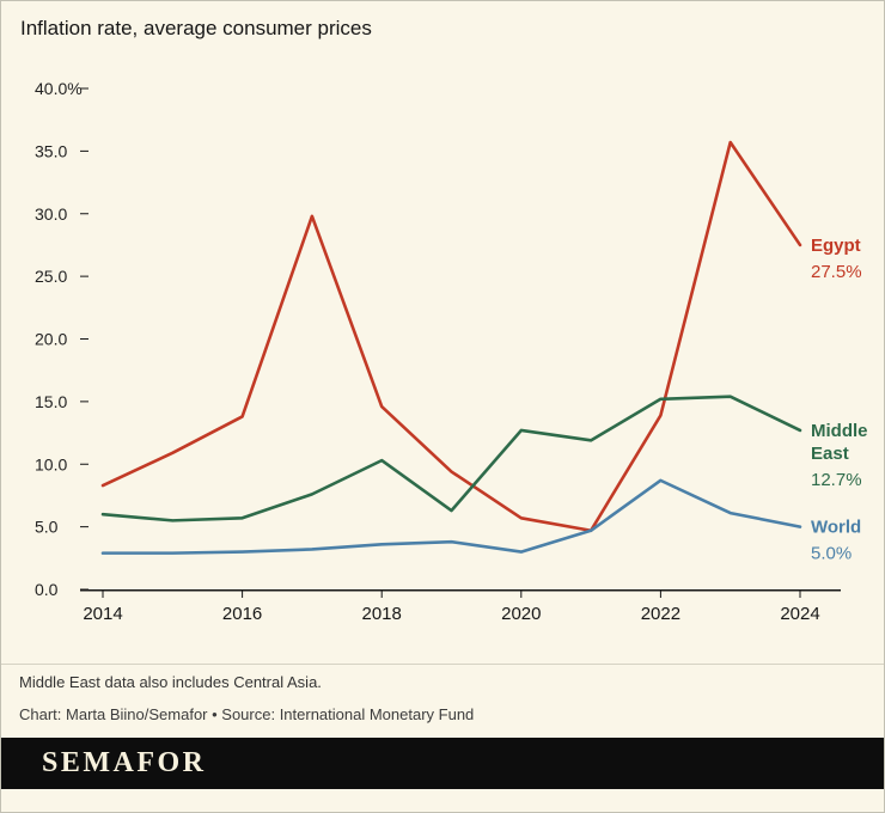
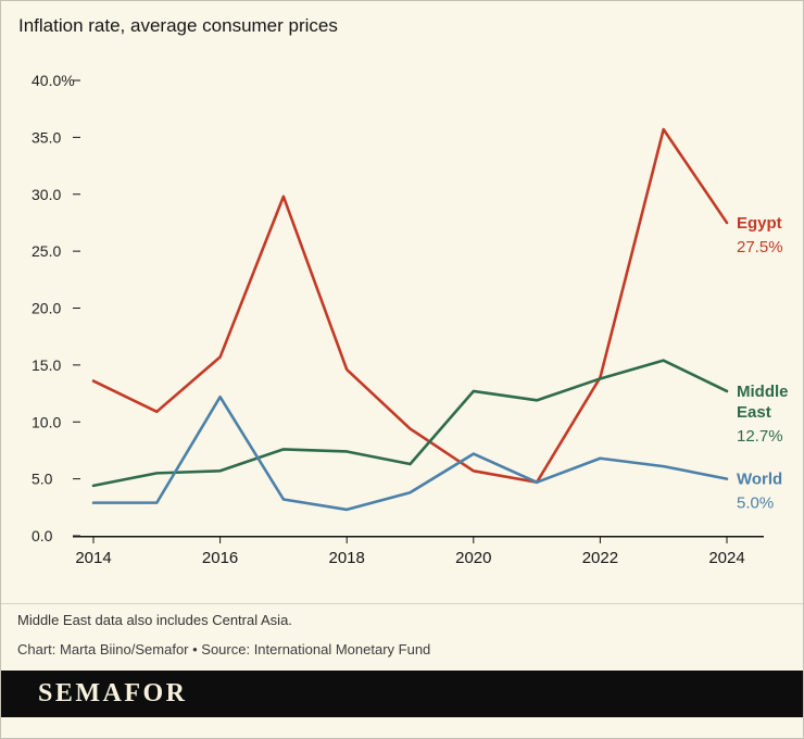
Egypt/2014: 8.3% -> 13.6%
Middle East/2014: 6.0% -> 4.4%
Egypt/2016: 13.8% -> 15.7%
World/2016: 3.0% -> 12.2%
Middle East/2018: 10.3% -> 7.4%
World/2018: 3.6% -> 2.3%
World/2020: 3.0% -> 7.2%
Middle East/2022: 15.2% -> 13.8%
World/2022: 8.7% -> 6.8%
